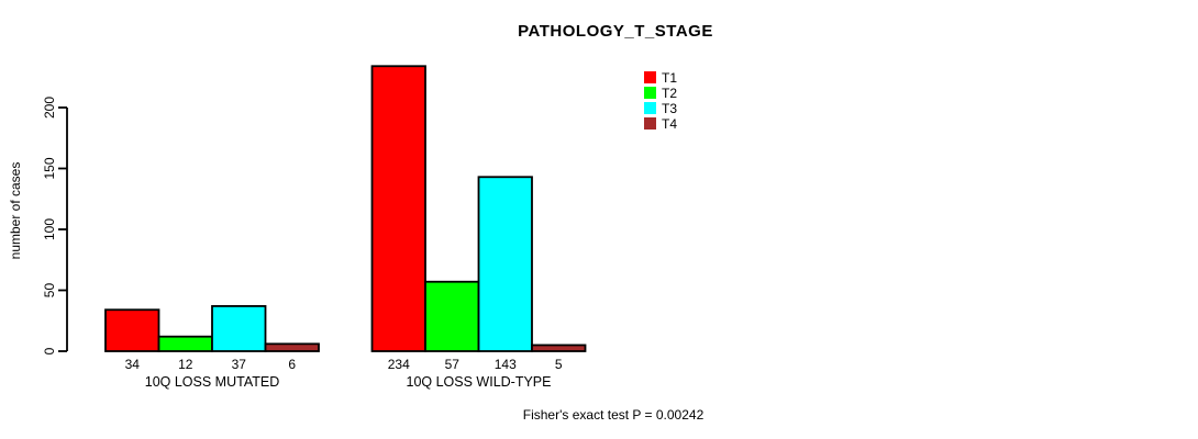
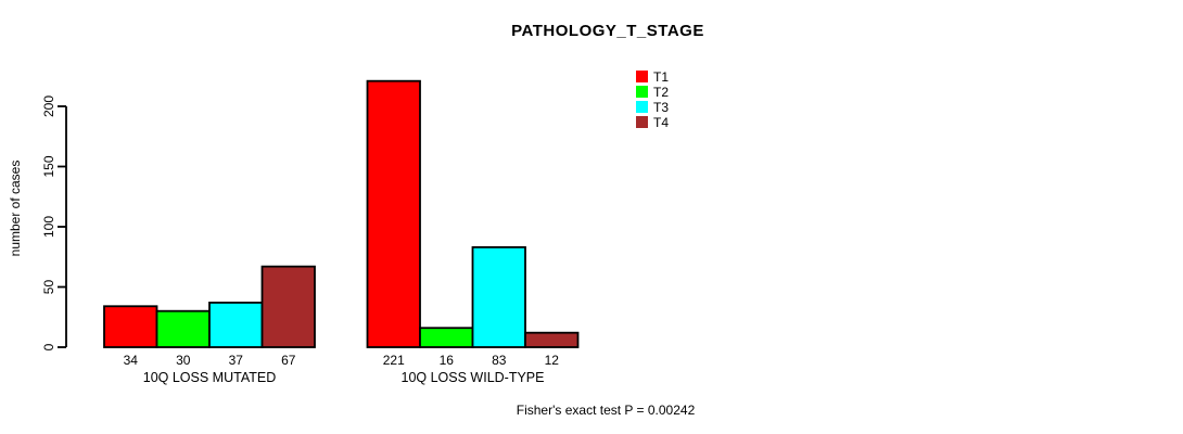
T2/10Q LOSS MUTATED: 12 -> 30
T4/10Q LOSS MUTATED: 6 -> 67
T1/10Q LOSS WILD-TYPE: 234 -> 221
T2/10Q LOSS WILD-TYPE: 57 -> 16
T3/10Q LOSS WILD-TYPE: 143 -> 83
T4/10Q LOSS WILD-TYPE: 5 -> 12
